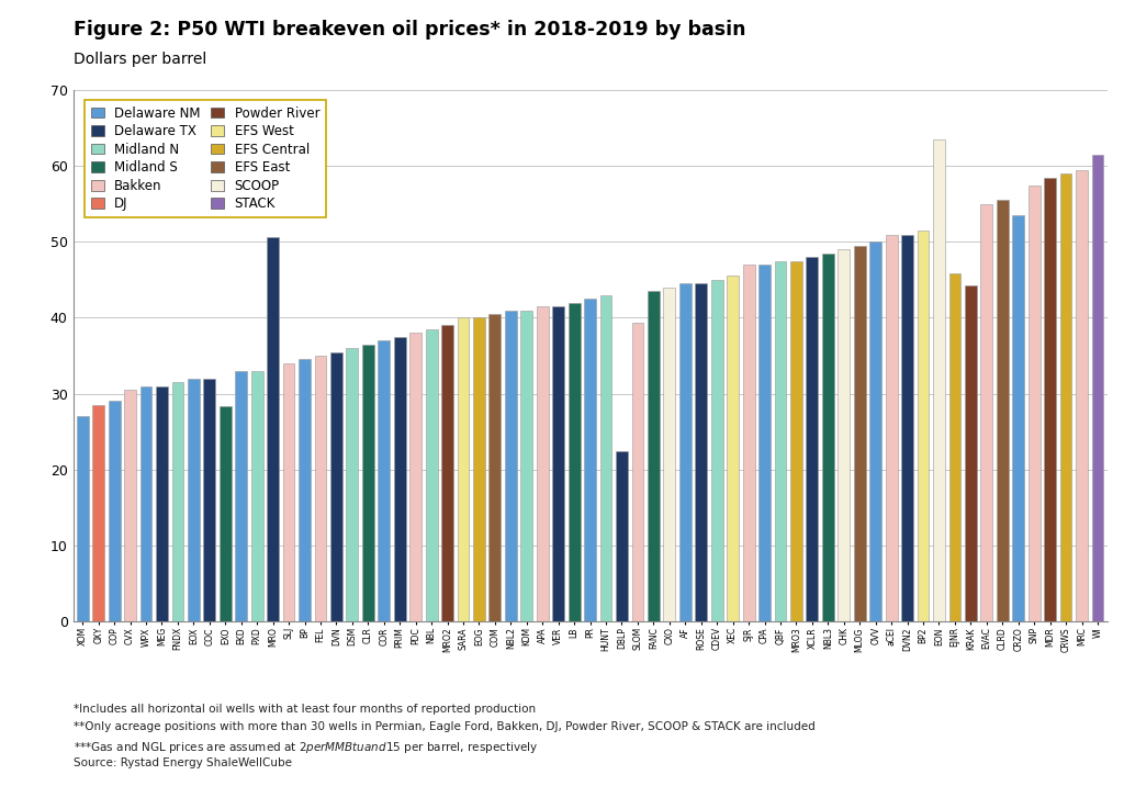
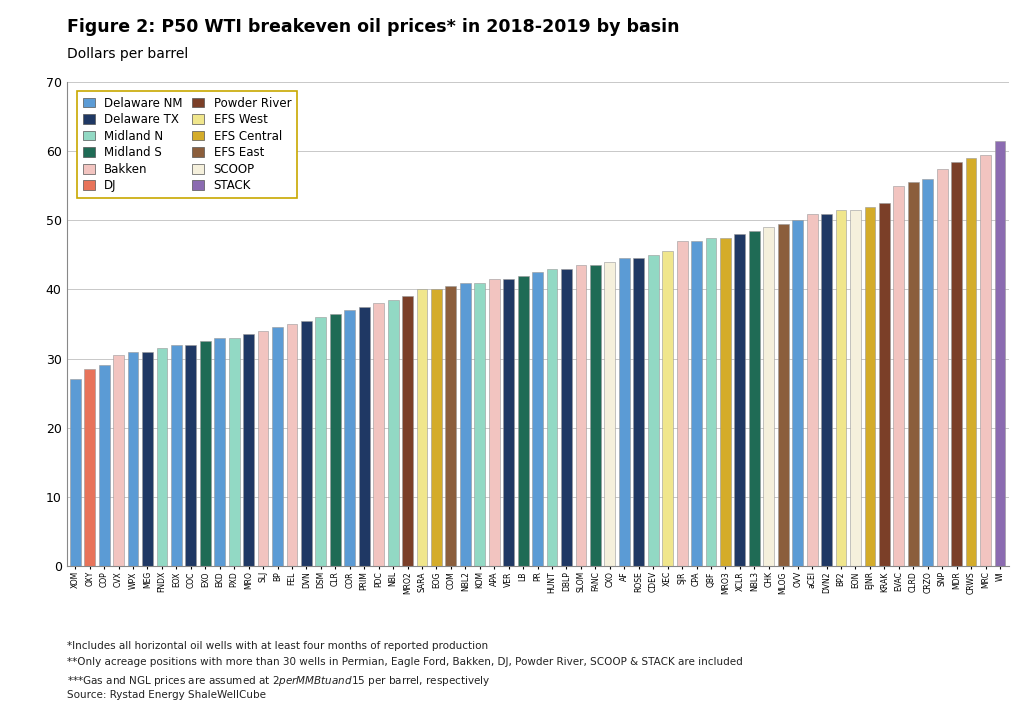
EXO: 28.4 -> 32.5
MRO: 50.6 -> 33.5
DBLP: 22.4 -> 43.0
SLOM: 39.4 -> 43.5
EON: 63.6 -> 51.5
EJNR: 45.8 -> 52.0
KRAK: 44.2 -> 52.5
CRZO: 53.6 -> 56.0
